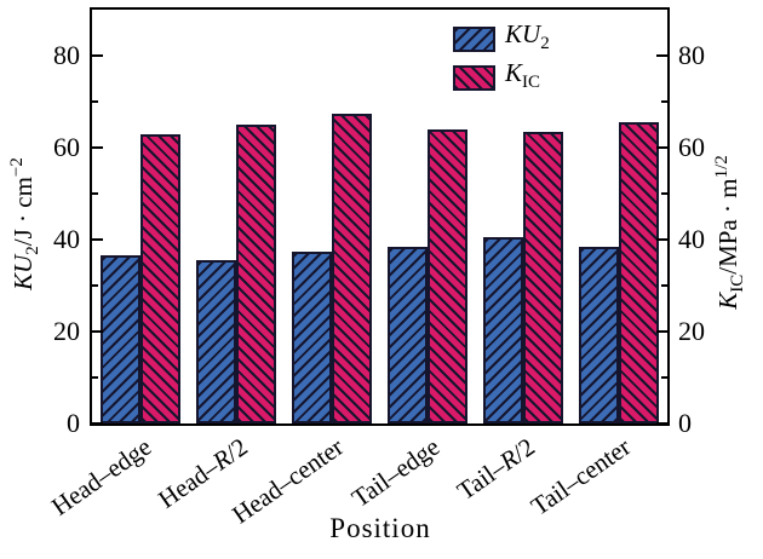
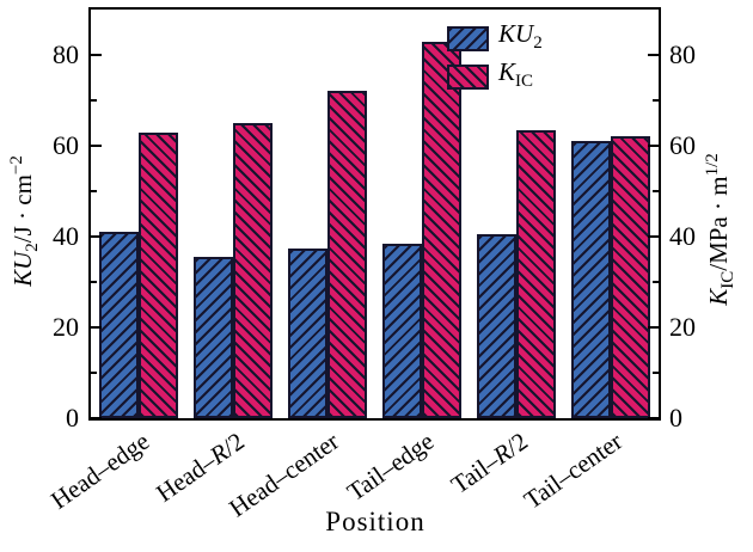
KU2/Head–edge: 36 -> 41
KIC/Head–center: 68 -> 72
KIC/Tail–edge: 64 -> 83
KU2/Tail–center: 38 -> 61
KIC/Tail–center: 66 -> 62
